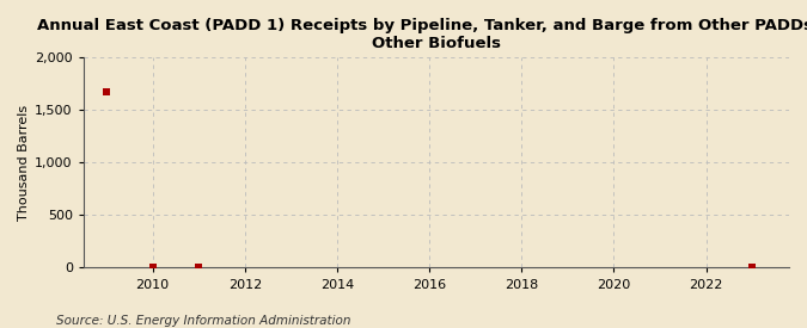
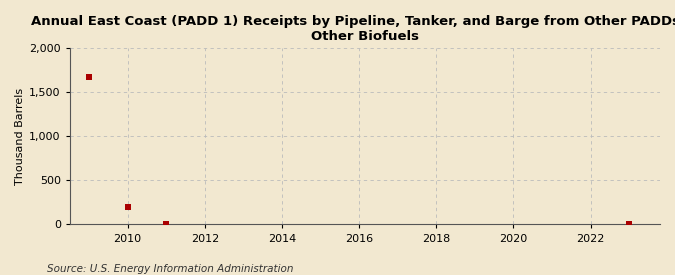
2010: 0 -> 200
